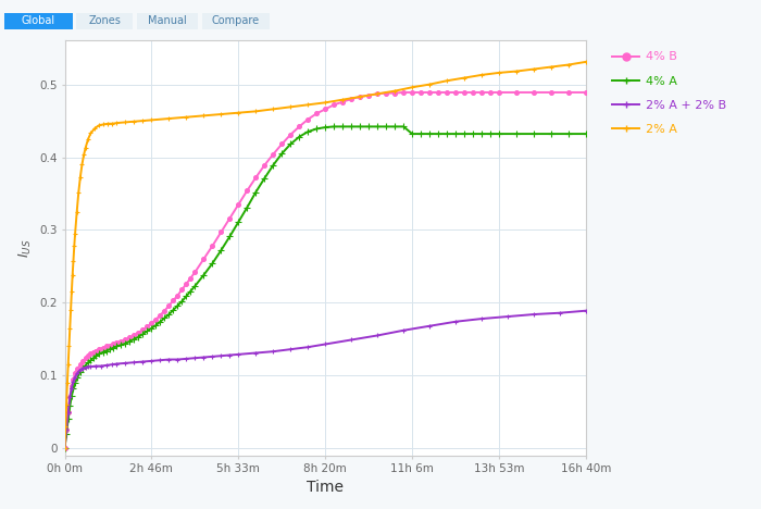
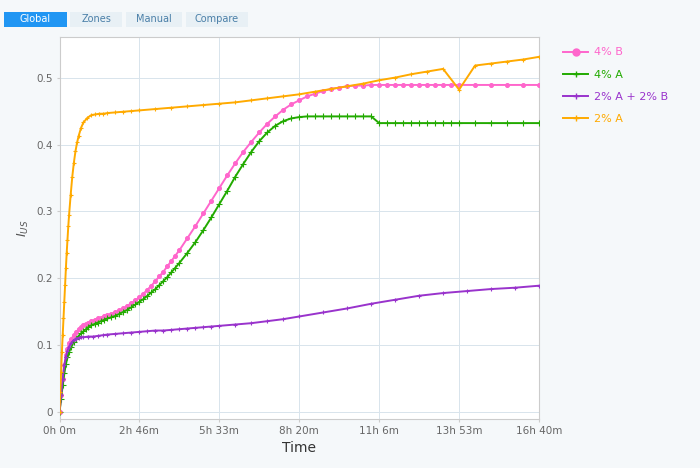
2% A/13h 53m: 0.516 -> 0.482
